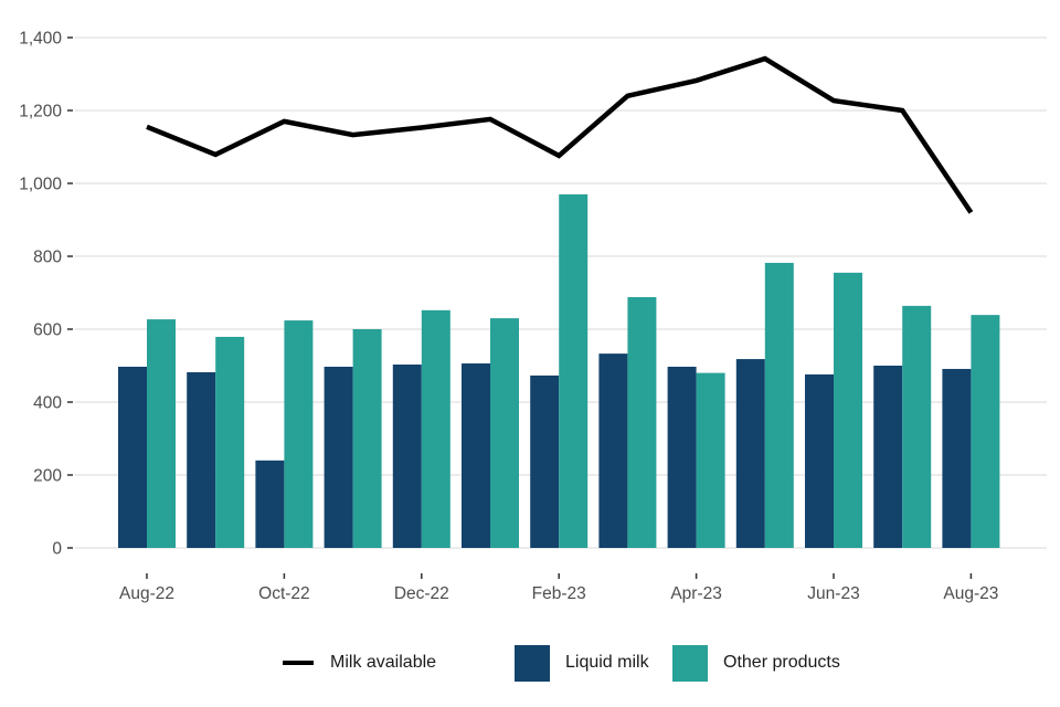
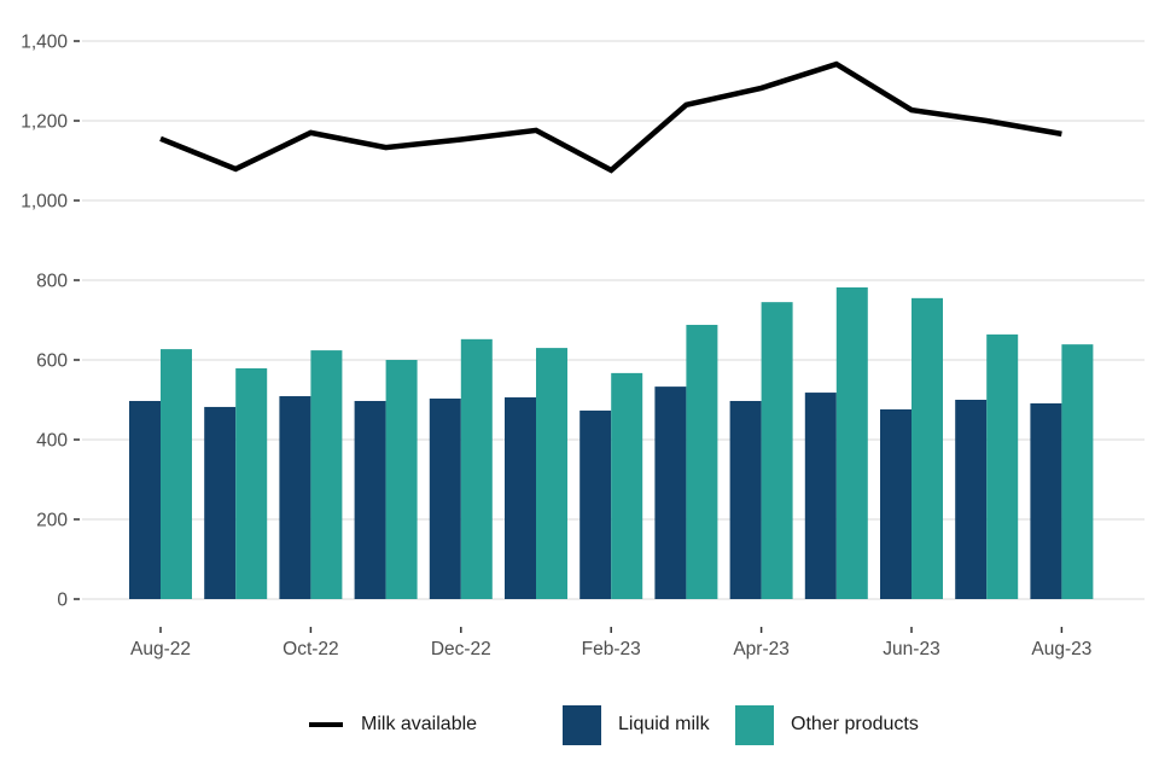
Liquid milk/Oct-22: 240 -> 510
Other products/Feb-23: 970 -> 570
Other products/Apr-23: 480 -> 740
Milk available/Aug-23: 920 -> 1170
